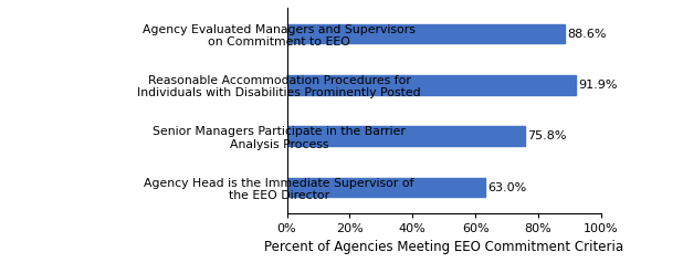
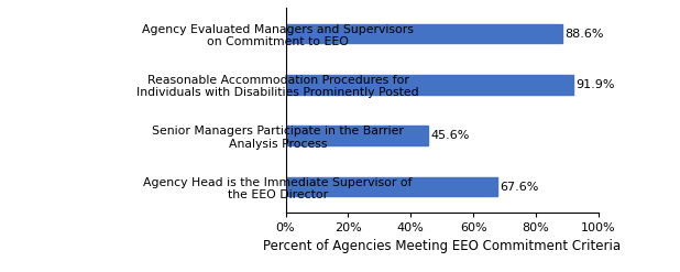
Senior Managers Participate in the Barrier Analysis Process: 75.8% -> 45.6%
Agency Head is the Immediate Supervisor of the EEO Director: 63.0% -> 67.6%
